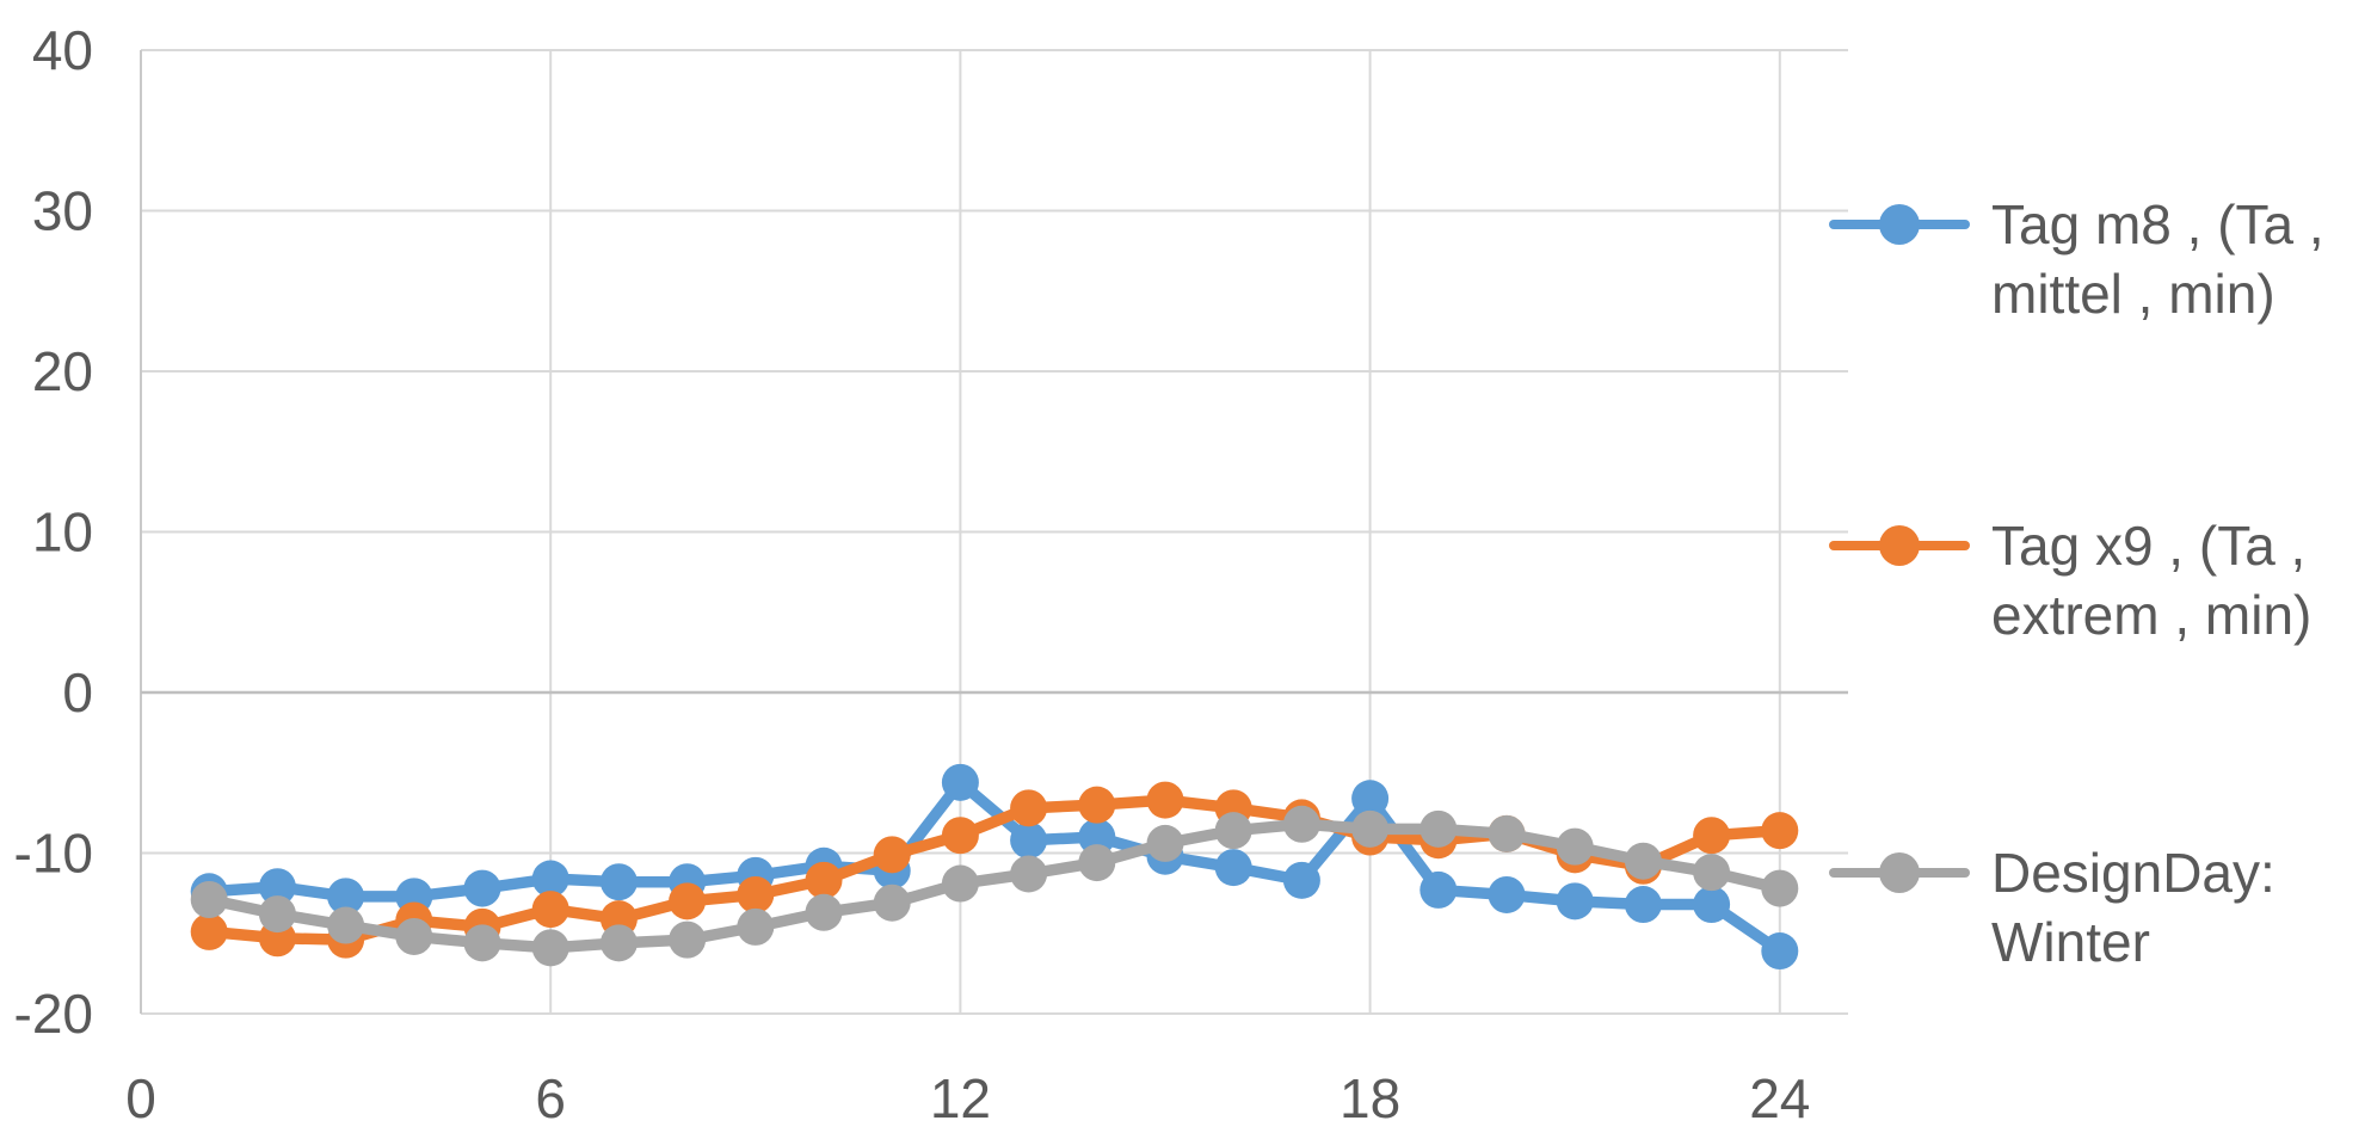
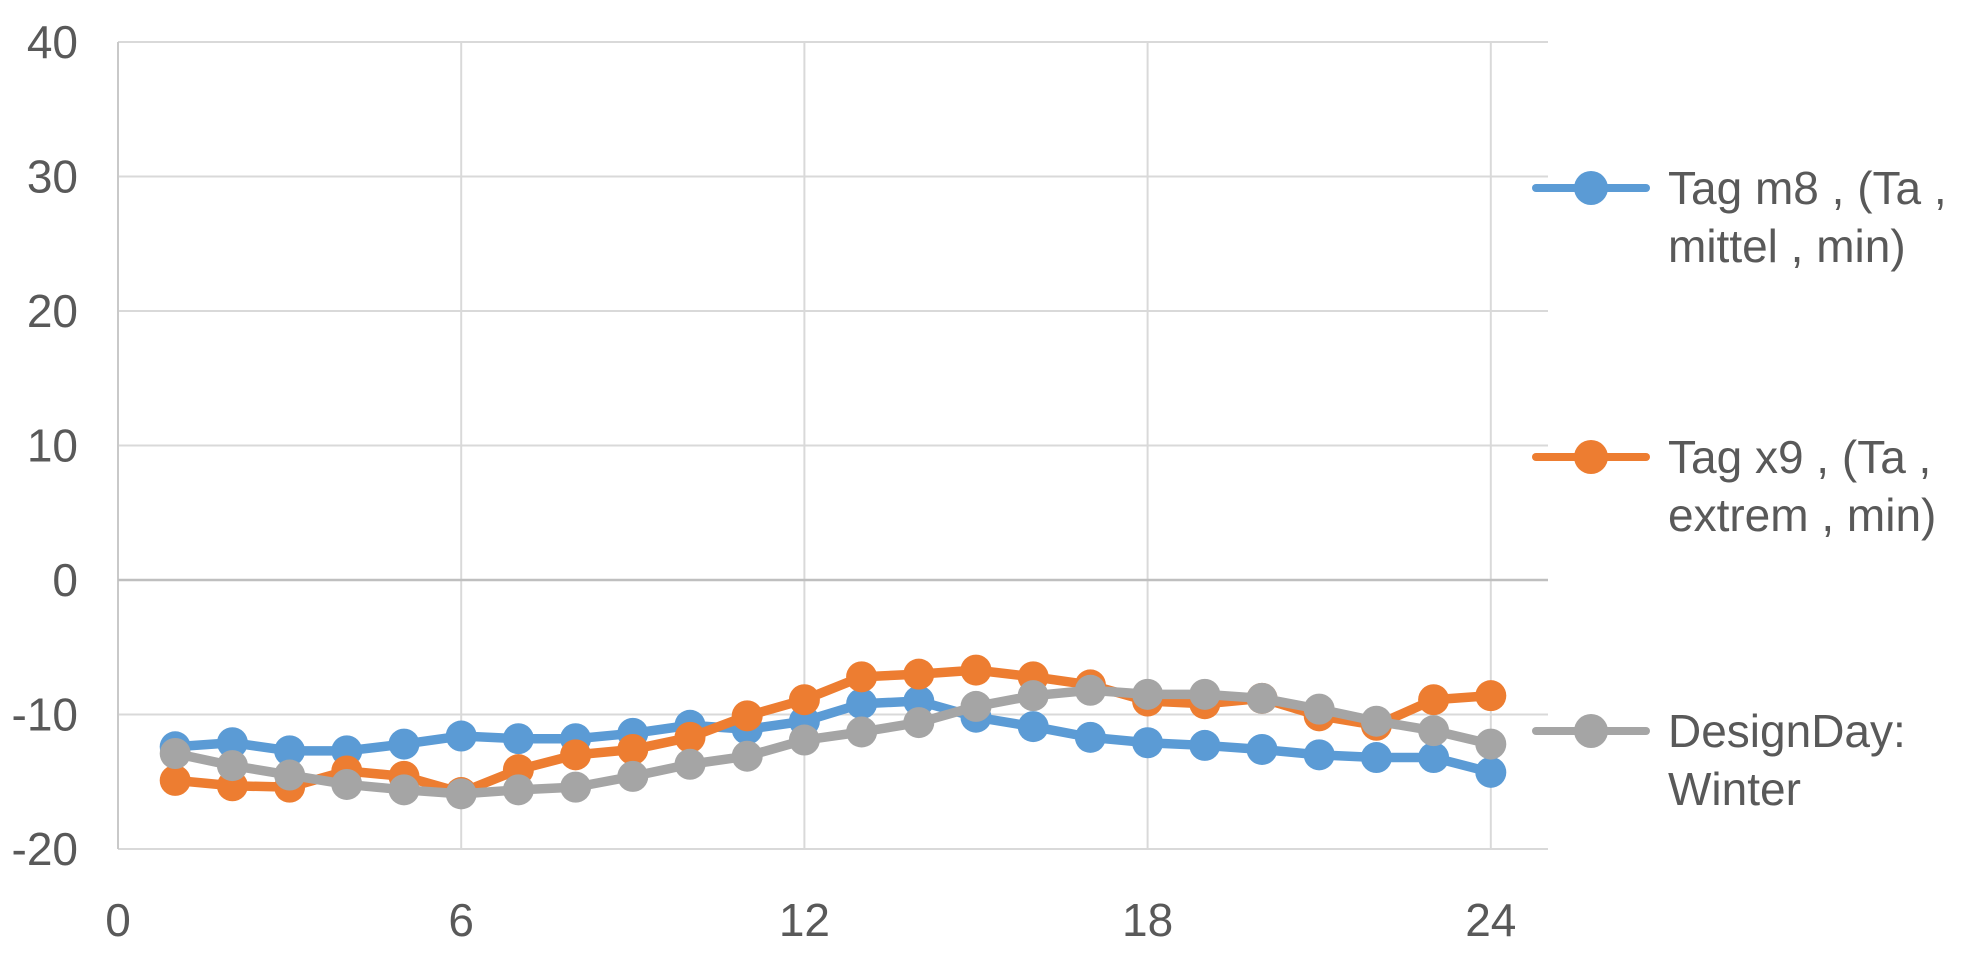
Tag x9 , (Ta , extrem , min)/6: -13.5 -> -15.8
Tag m8 , (Ta , mittel , min)/12: -5.6 -> -10.5
Tag m8 , (Ta , mittel , min)/18: -6.6 -> -12.1
Tag m8 , (Ta , mittel , min)/24: -16.1 -> -14.3
